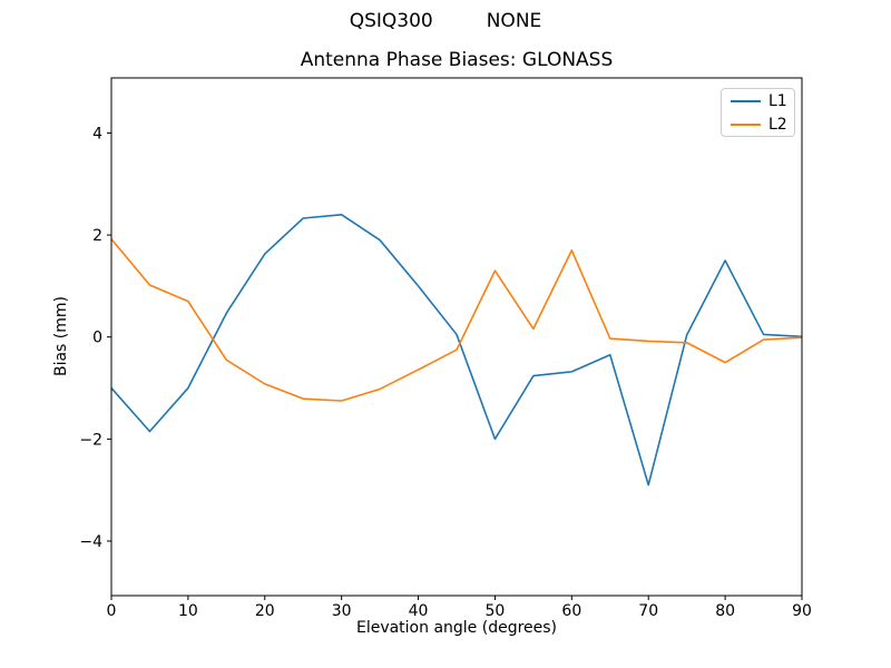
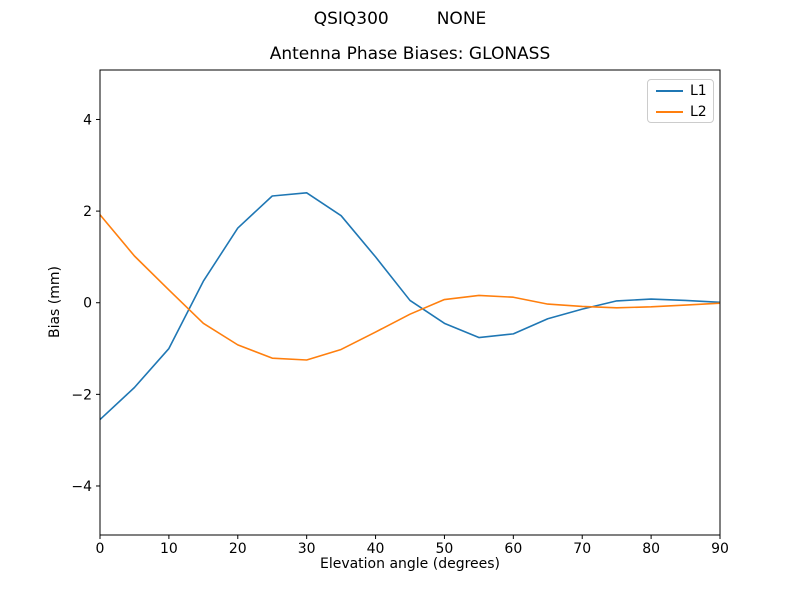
L1/0: -1.0 -> -2.5
L2/10: 0.7 -> 0.3
L1/50: -2.0 -> -0.5
L2/50: 1.3 -> 0.1
L2/60: 1.7 -> 0.1
L1/70: -2.9 -> -0.1
L1/80: 1.5 -> 0.1
L2/80: -0.5 -> -0.1
